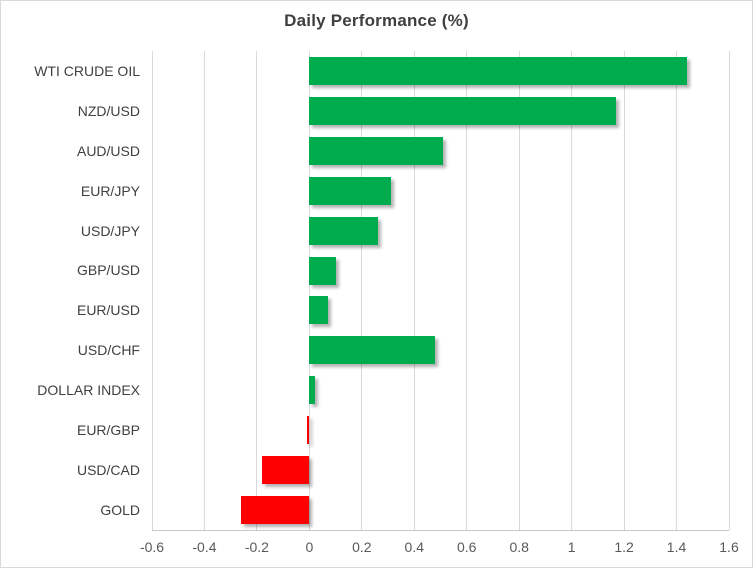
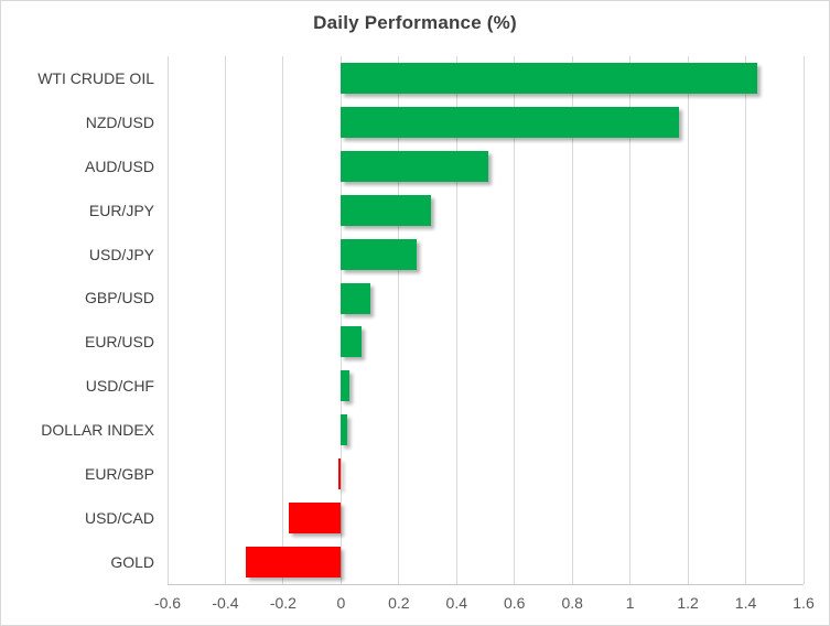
USD/CHF: 0.48 -> 0.03
GOLD: -0.26 -> -0.33
